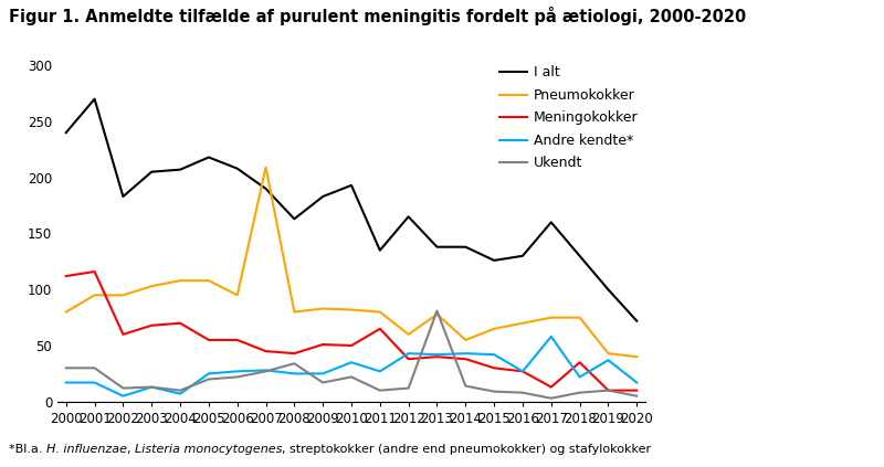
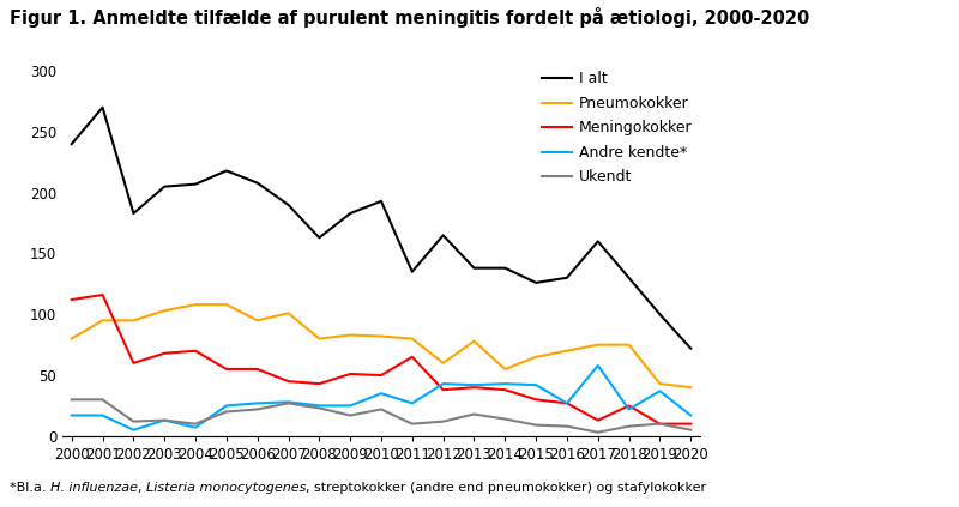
Pneumokokker/2007: 209 -> 101
Ukendt/2008: 34 -> 23
Ukendt/2013: 81 -> 18
Meningokokker/2018: 35 -> 25
